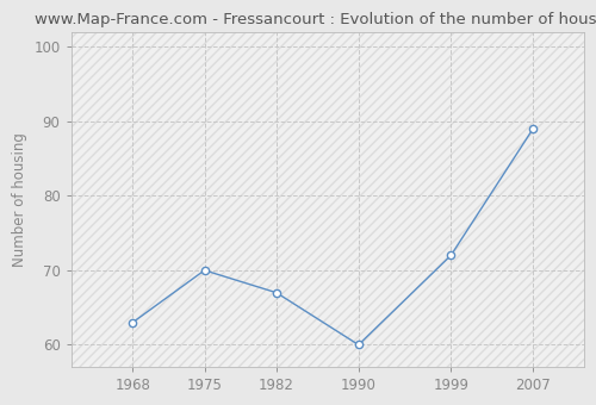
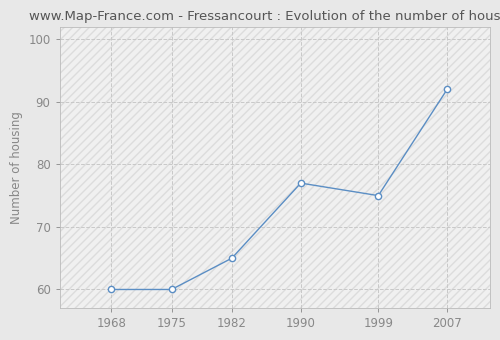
1968: 63 -> 60
1975: 70 -> 60
1982: 67 -> 65
1990: 60 -> 77
1999: 72 -> 75
2007: 89 -> 92
